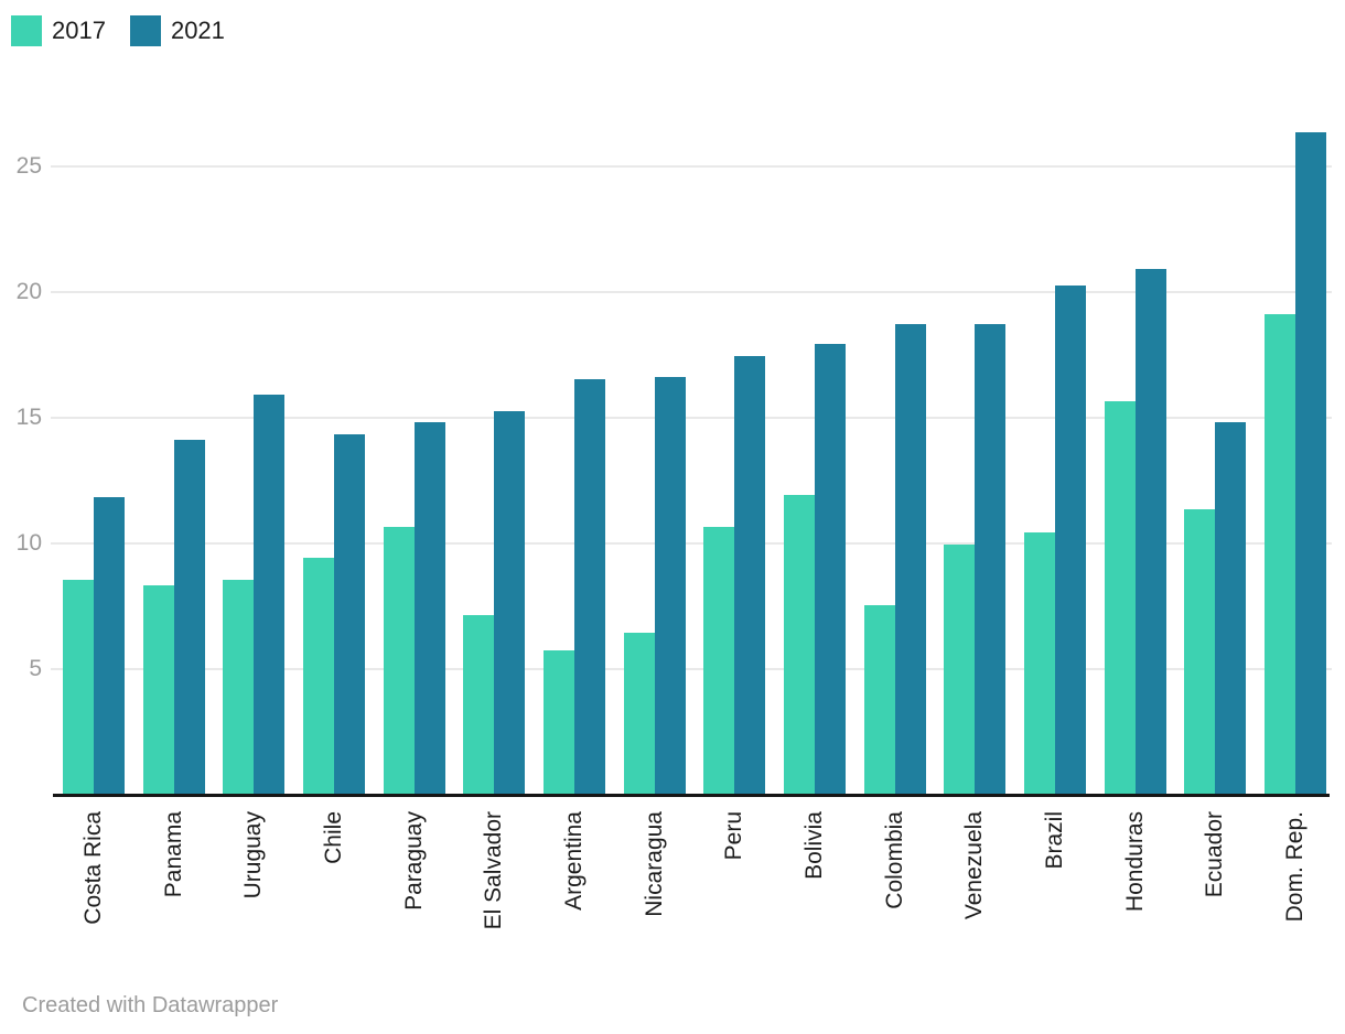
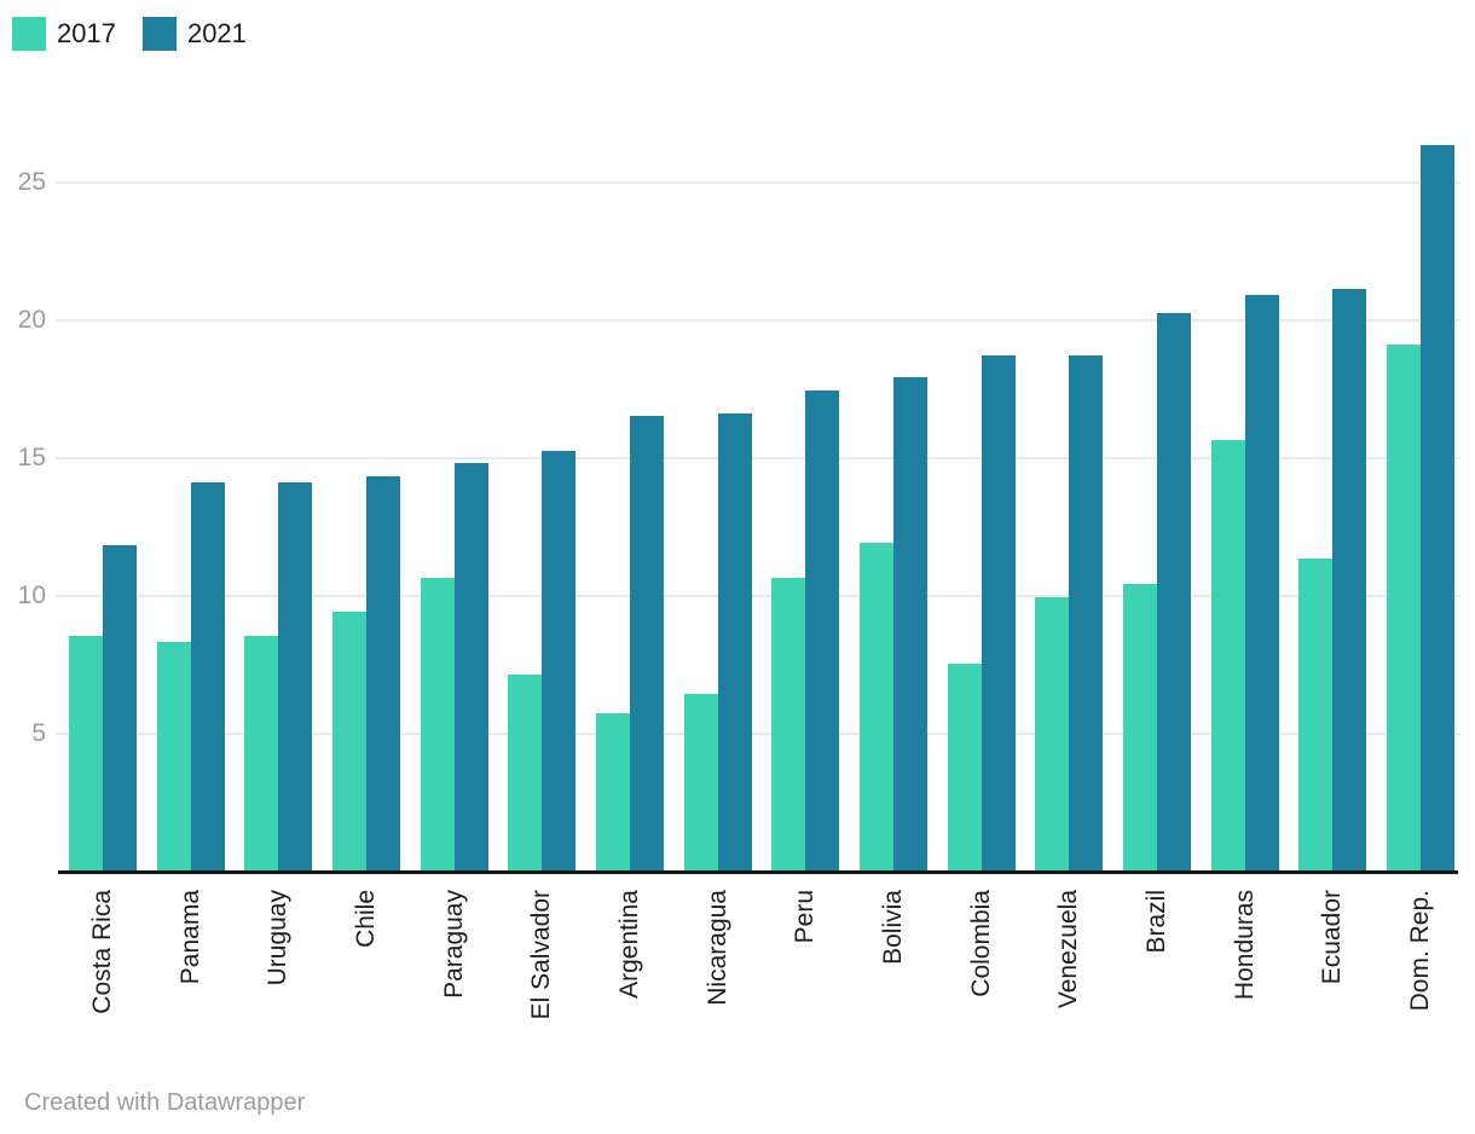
2021/Uruguay: 15.9 -> 14.1
2021/Ecuador: 14.8 -> 21.1
